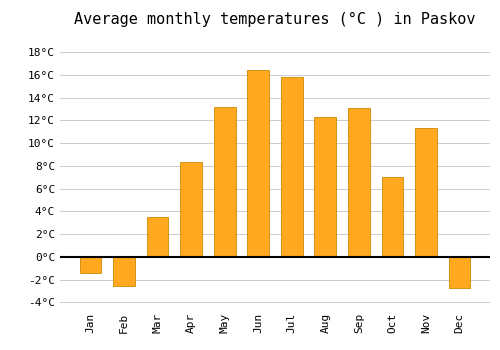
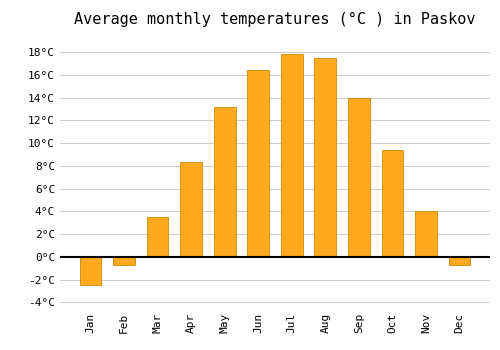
Jan: -1.4°C -> -2.5°C
Feb: -2.6°C -> -0.7°C
Jul: 15.8°C -> 17.8°C
Aug: 12.3°C -> 17.5°C
Sep: 13.1°C -> 14.0°C
Oct: 7.0°C -> 9.4°C
Nov: 11.3°C -> 4.0°C
Dec: -2.7°C -> -0.7°C
